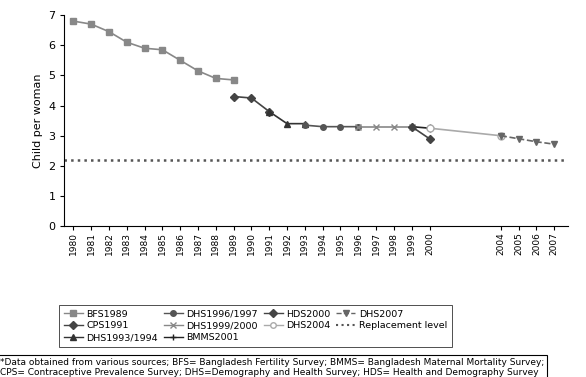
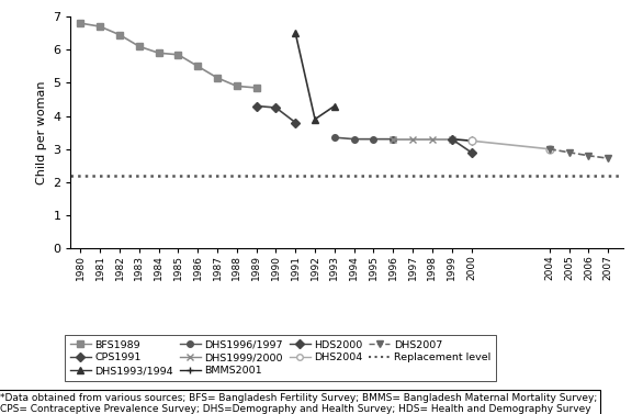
DHS1993/1994/1991: 3.8 -> 6.5
DHS1993/1994/1992: 3.4 -> 3.9
DHS1993/1994/1993: 3.4 -> 4.3
